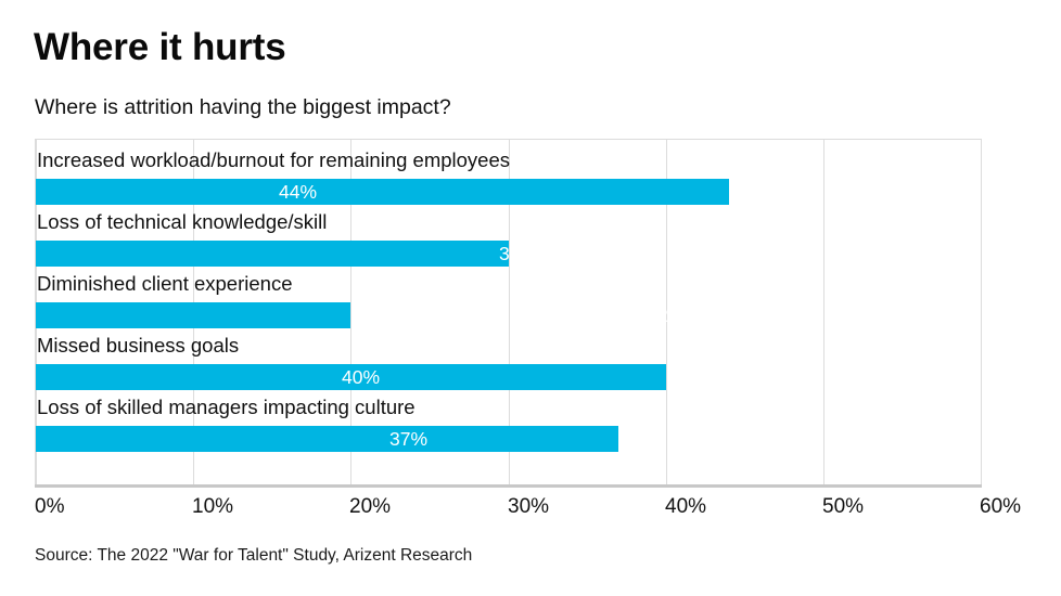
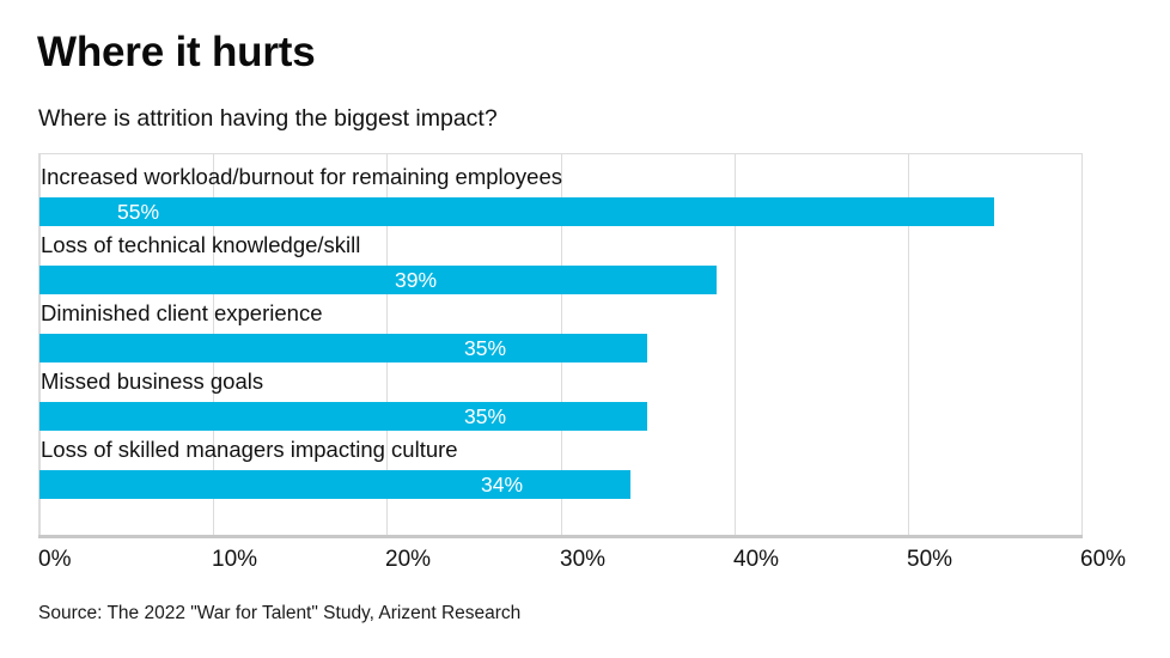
Increased workload/burnout for remaining employees: 44% -> 55%
Loss of technical knowledge/skill: 30% -> 39%
Diminished client experience: 20% -> 35%
Missed business goals: 40% -> 35%
Loss of skilled managers impacting culture: 37% -> 34%
